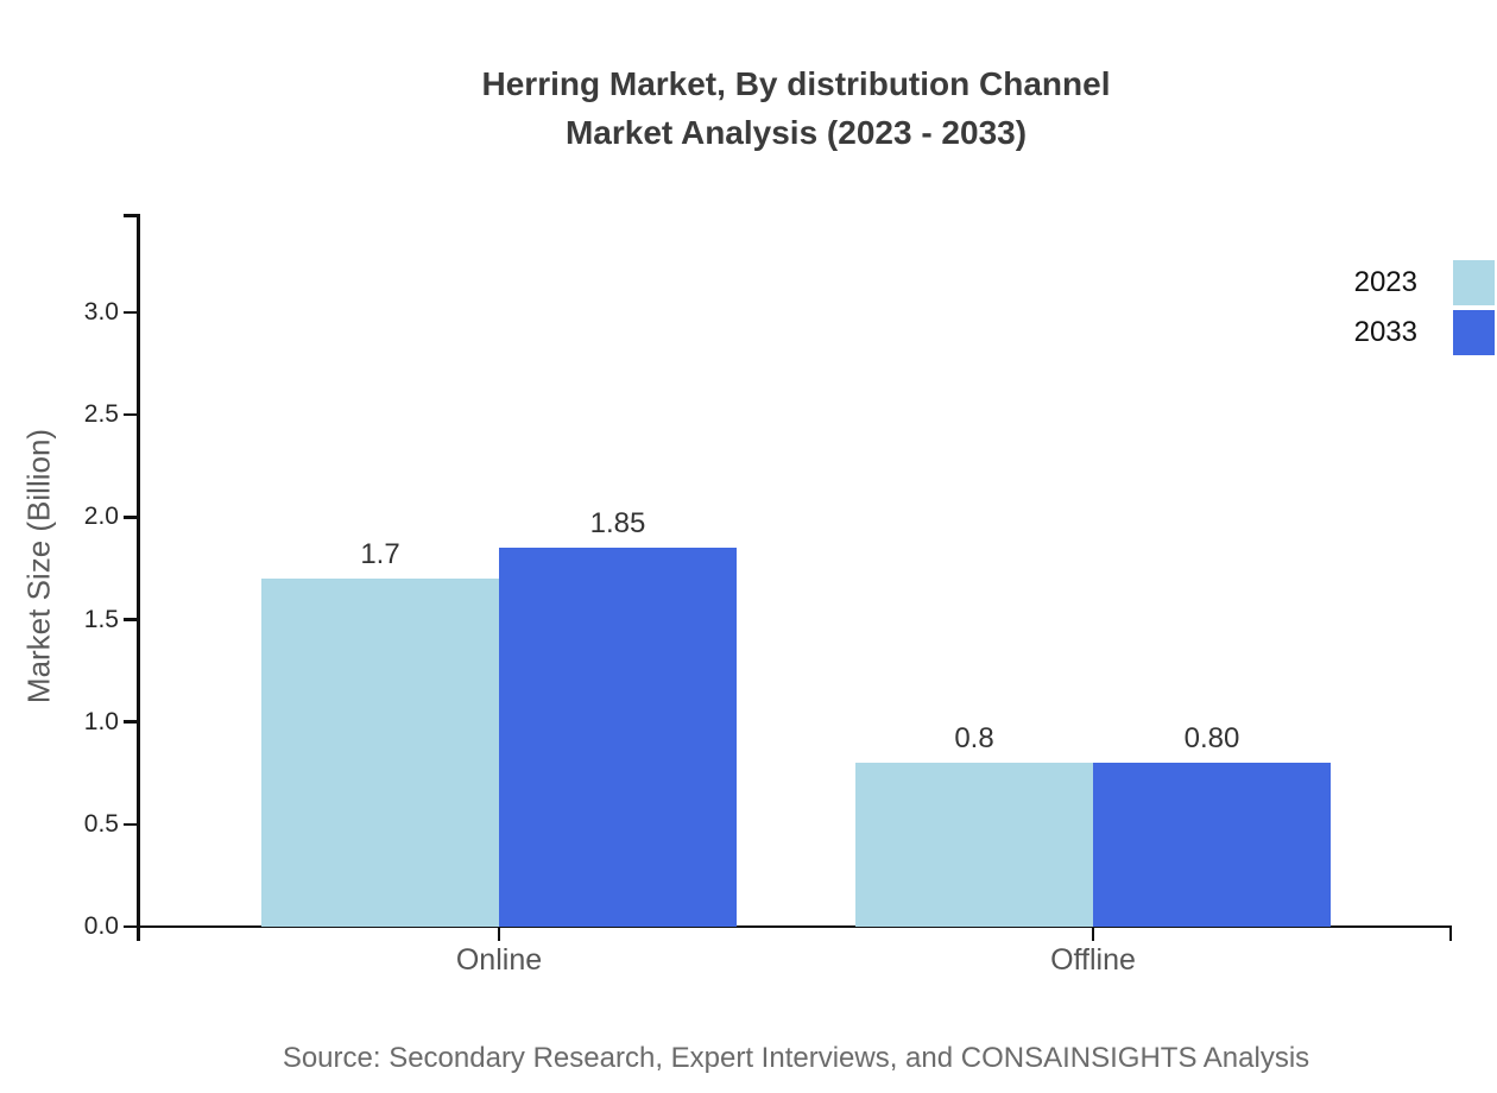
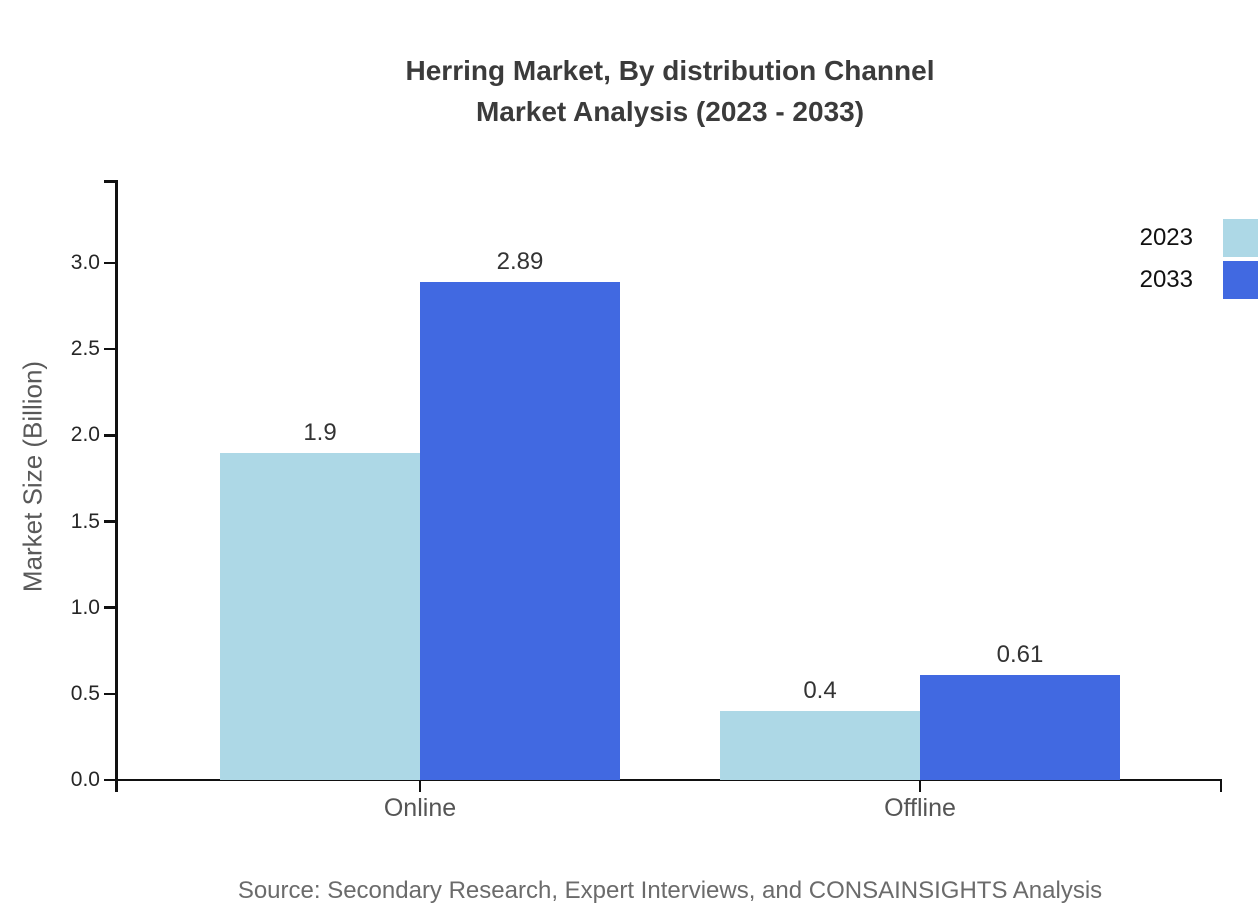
2023/Online: 1.7 -> 1.9
2033/Online: 1.85 -> 2.89
2023/Offline: 0.8 -> 0.4
2033/Offline: 0.80 -> 0.61
